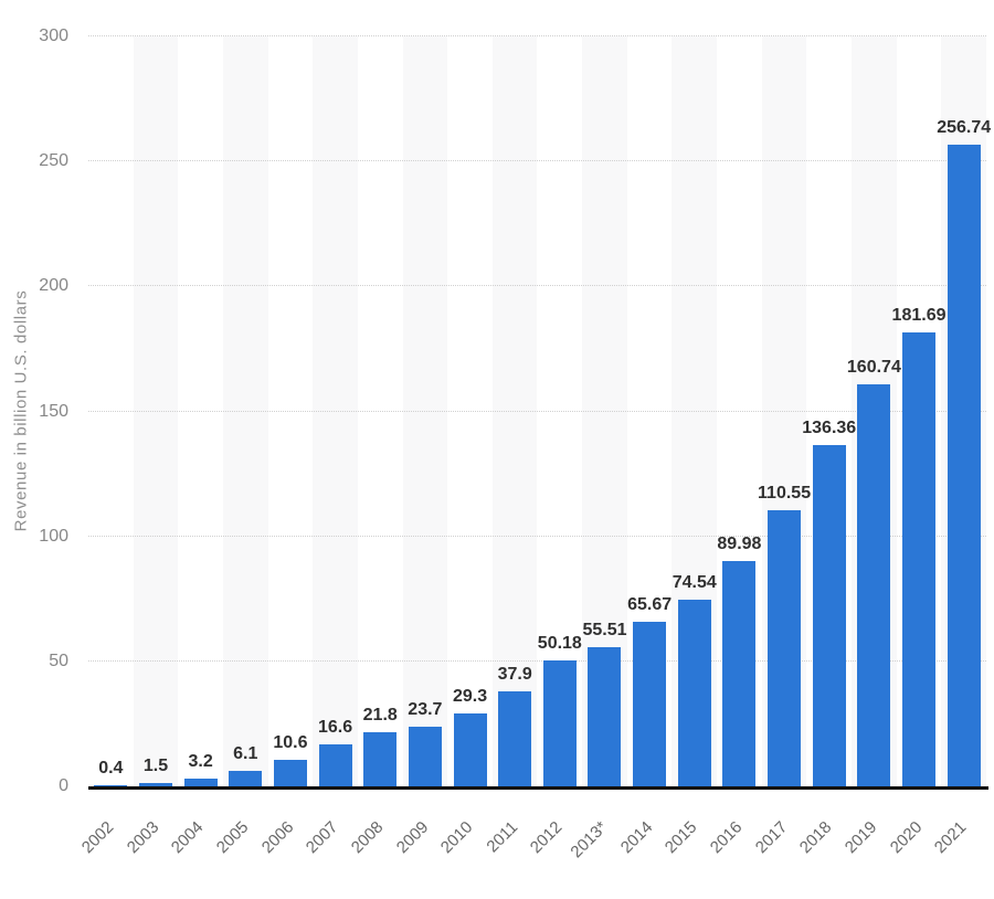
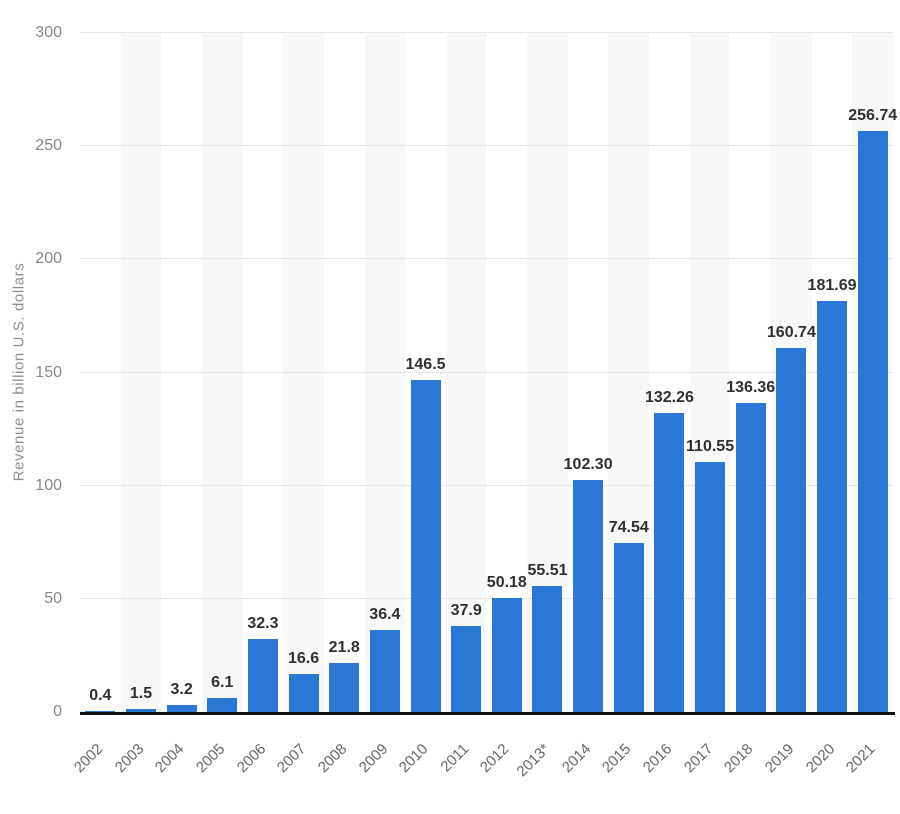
2006: 10.6 -> 32.3
2009: 23.7 -> 36.4
2010: 29.3 -> 146.5
2014: 65.67 -> 102.30
2016: 89.98 -> 132.26
